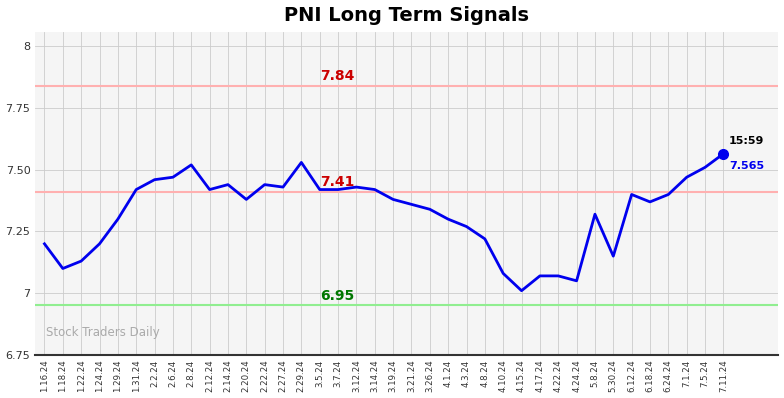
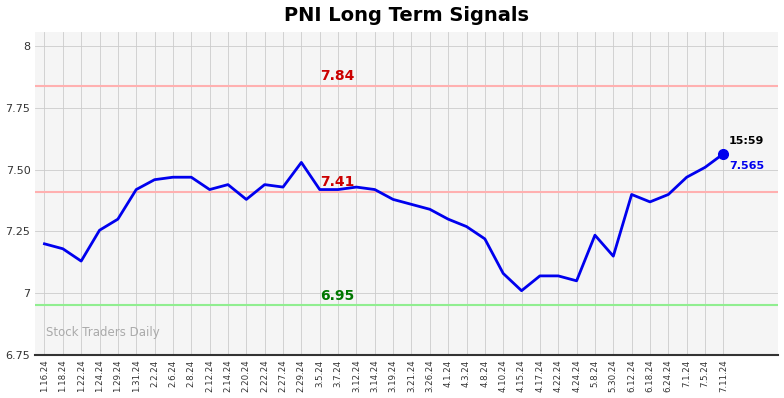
1.18.24: 7.100 -> 7.180
1.24.24: 7.200 -> 7.255
2.8.24: 7.520 -> 7.470
5.8.24: 7.320 -> 7.235
